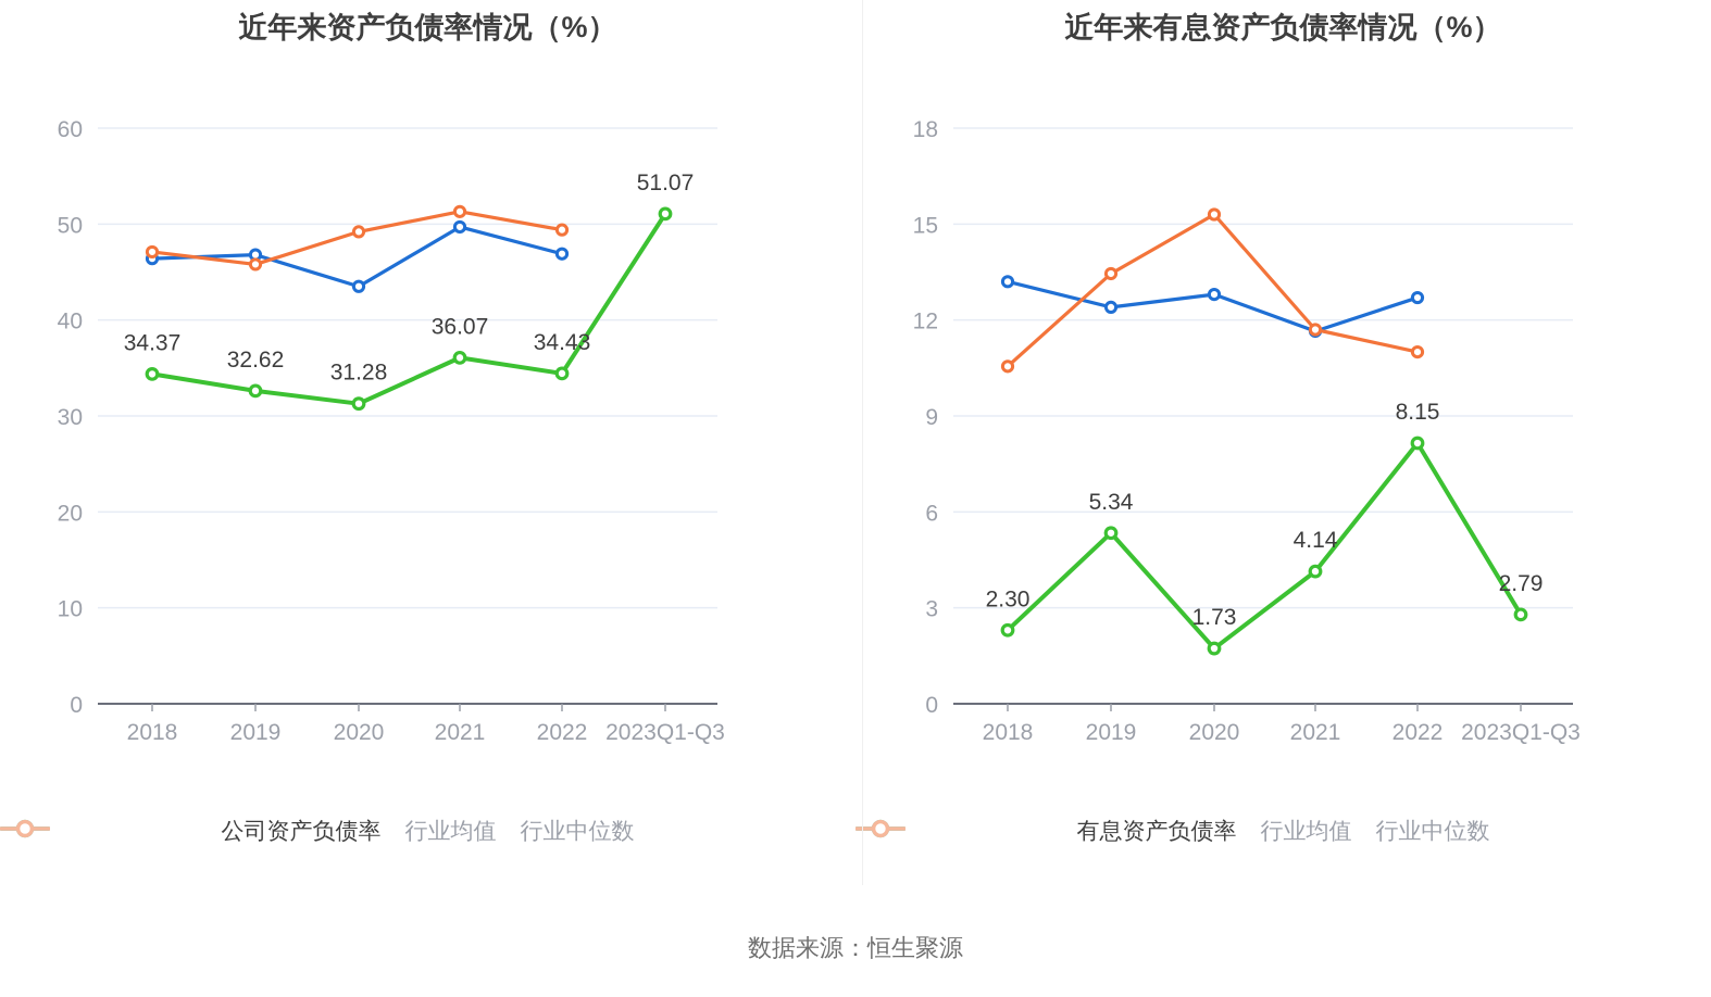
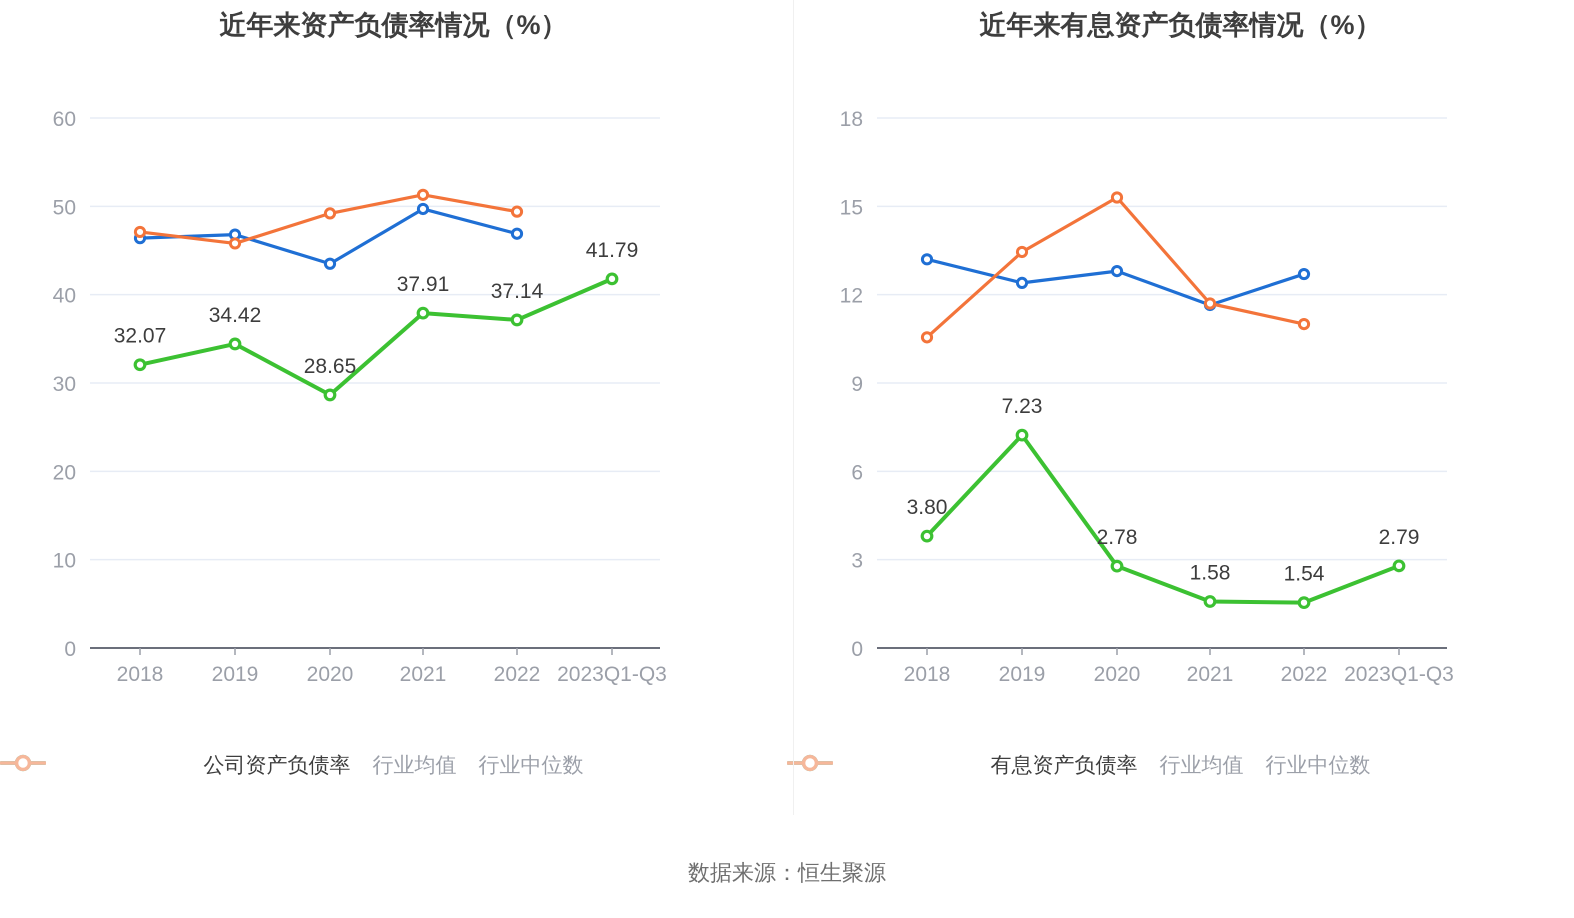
近年来资产负债率情况（%）/公司资产负债率/2018: 34.37 -> 32.07
近年来资产负债率情况（%）/公司资产负债率/2019: 32.62 -> 34.42
近年来资产负债率情况（%）/公司资产负债率/2020: 31.28 -> 28.65
近年来资产负债率情况（%）/公司资产负债率/2021: 36.07 -> 37.91
近年来资产负债率情况（%）/公司资产负债率/2022: 34.43 -> 37.14
近年来资产负债率情况（%）/公司资产负债率/2023Q1-Q3: 51.07 -> 41.79
近年来有息资产负债率情况（%）/有息资产负债率/2018: 2.30 -> 3.80
近年来有息资产负债率情况（%）/有息资产负债率/2019: 5.34 -> 7.23
近年来有息资产负债率情况（%）/有息资产负债率/2020: 1.73 -> 2.78
近年来有息资产负债率情况（%）/有息资产负债率/2021: 4.14 -> 1.58
近年来有息资产负债率情况（%）/有息资产负债率/2022: 8.15 -> 1.54
